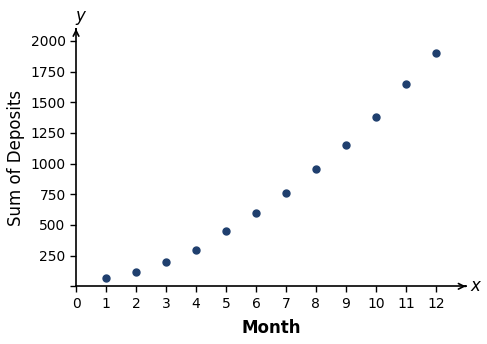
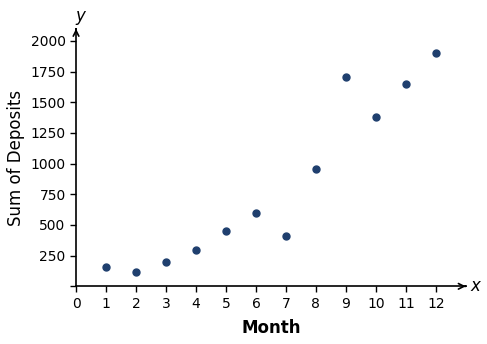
1: 70 -> 160
7: 760 -> 410
9: 1150 -> 1710
